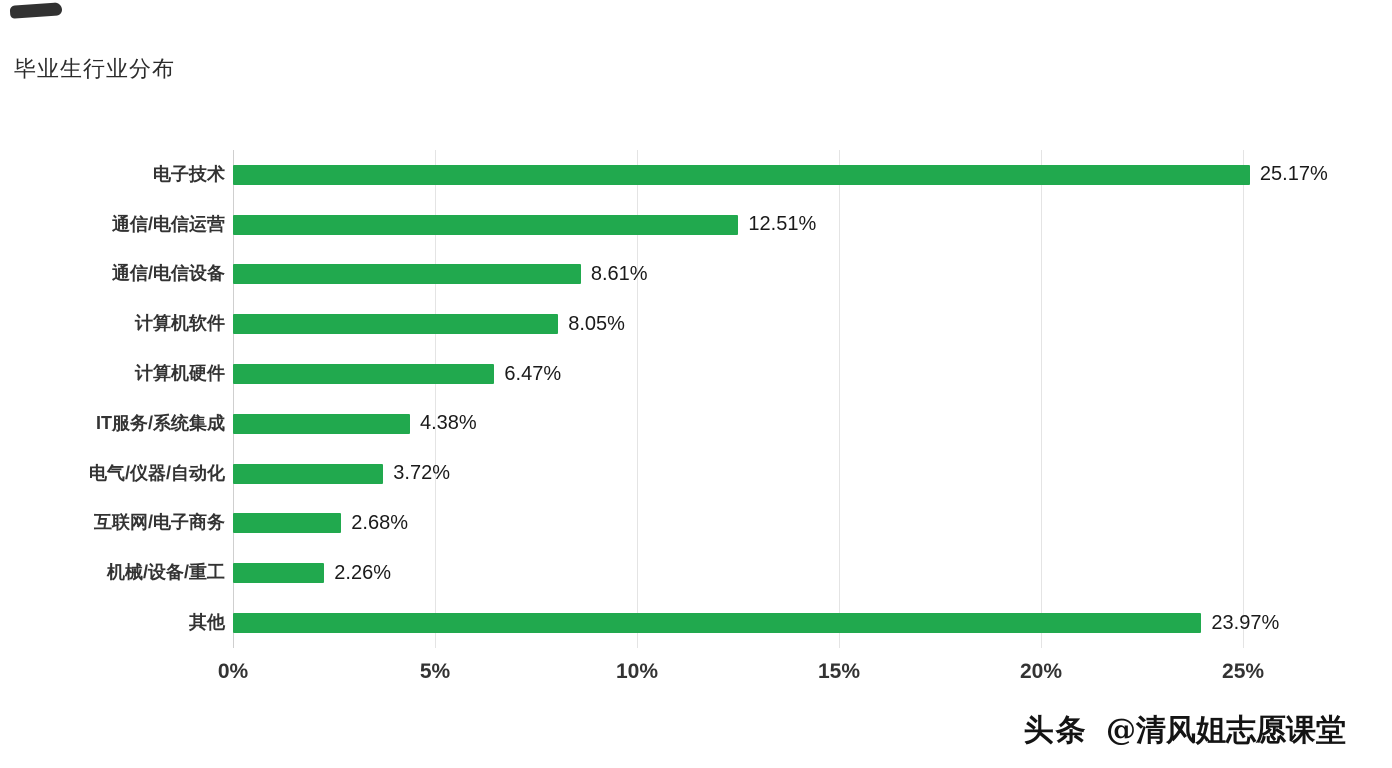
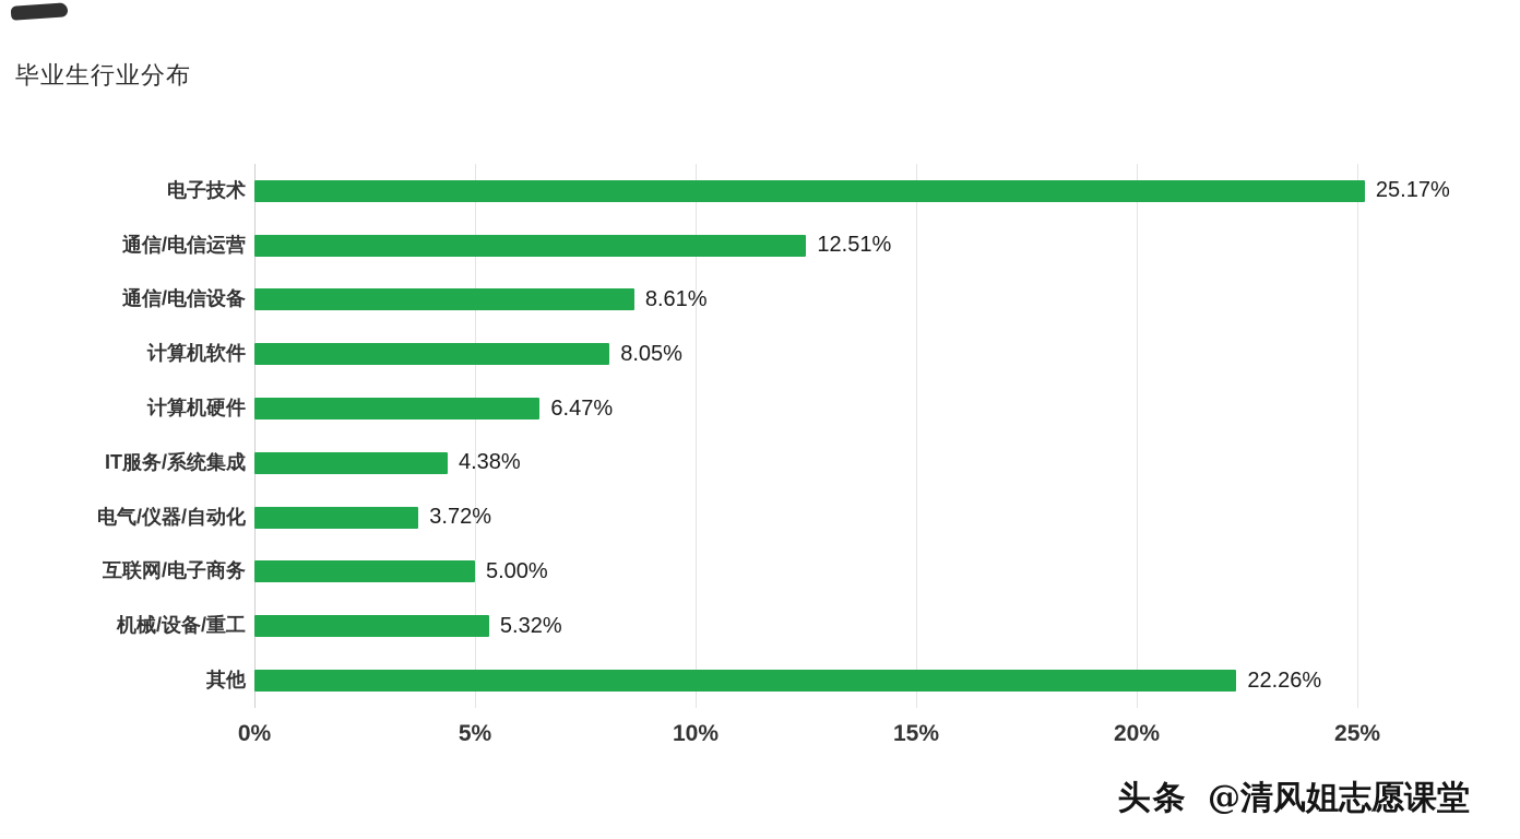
互联网/电子商务: 2.68% -> 5.00%
机械/设备/重工: 2.26% -> 5.32%
其他: 23.97% -> 22.26%
